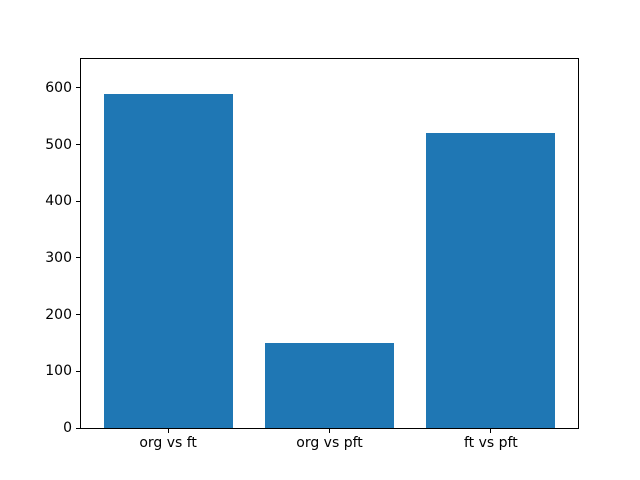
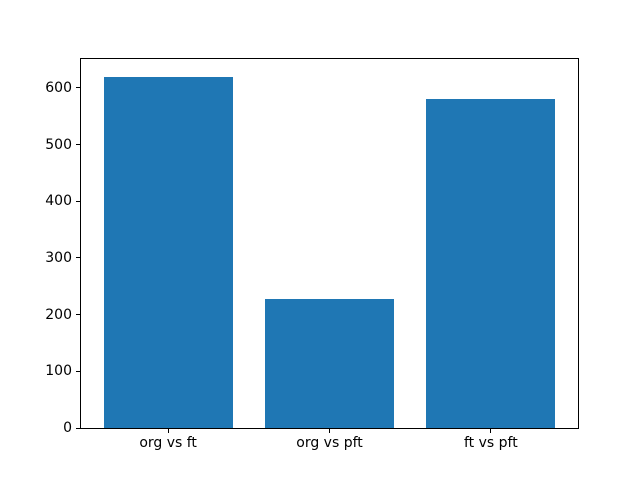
org vs ft: 590 -> 620
org vs pft: 150 -> 230
ft vs pft: 520 -> 580
